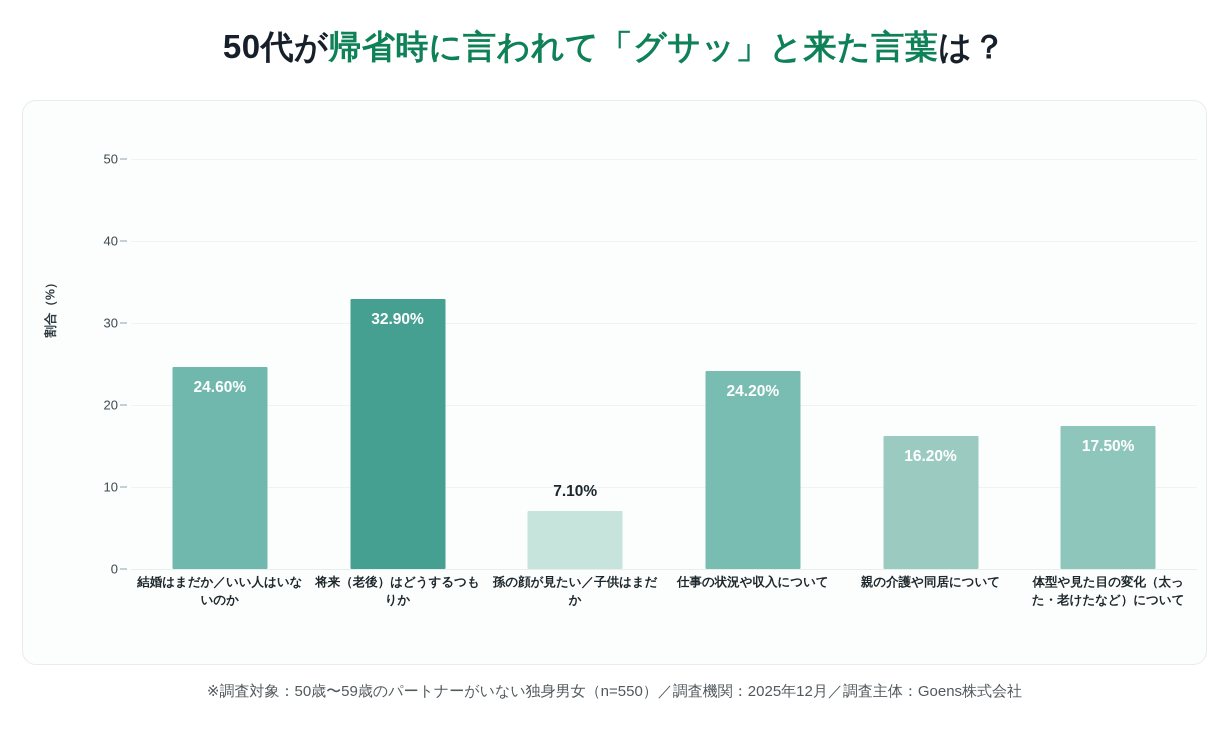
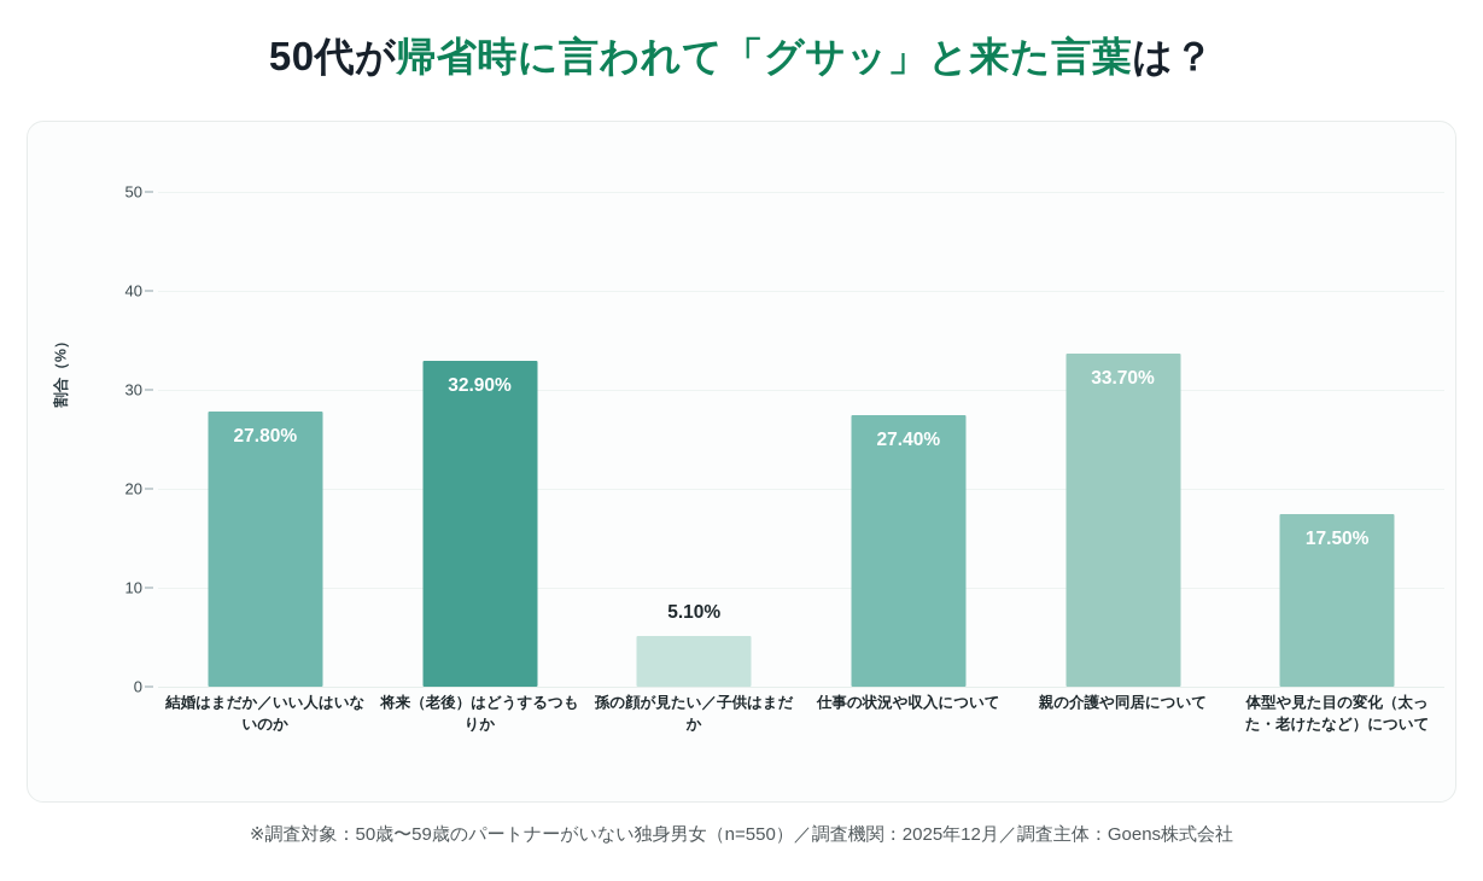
結婚はまだか／いい人はいないのか: 24.60% -> 27.80%
孫の顔が見たい／子供はまだか: 7.10% -> 5.10%
仕事の状況や収入について: 24.20% -> 27.40%
親の介護や同居について: 16.20% -> 33.70%
